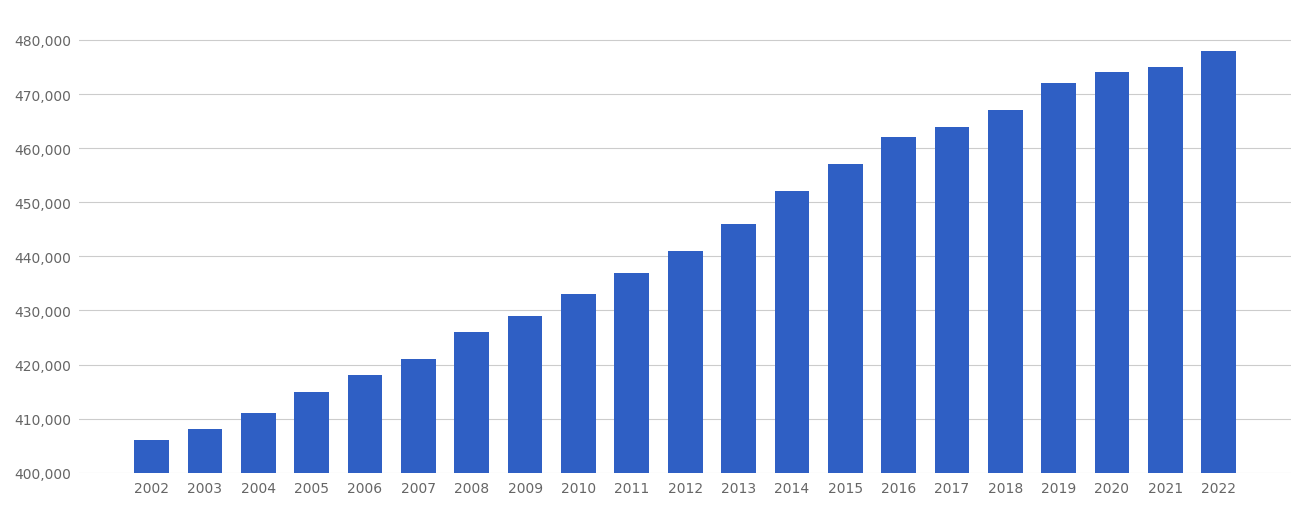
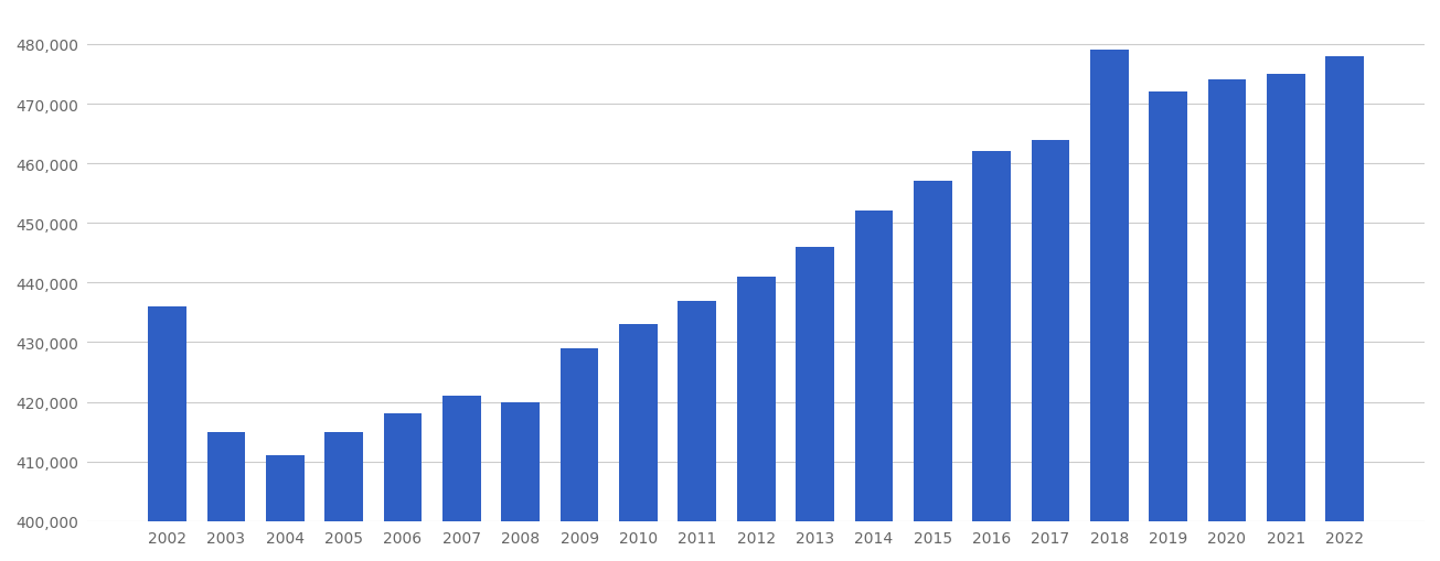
2002: 406,000 -> 436,000
2003: 408,000 -> 415,000
2008: 426,000 -> 420,000
2018: 467,000 -> 479,000
